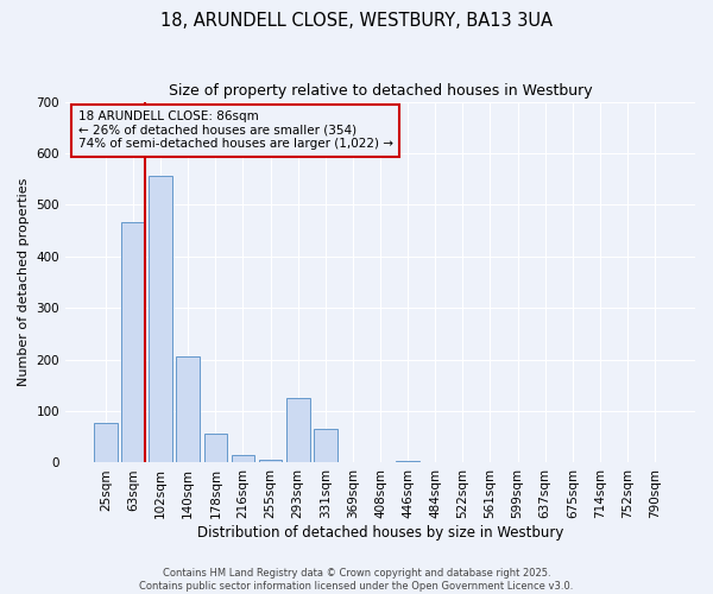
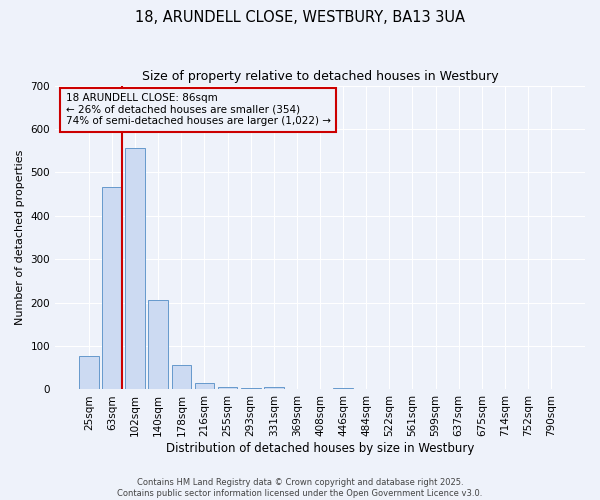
293sqm: 125 -> 3
331sqm: 65 -> 5
